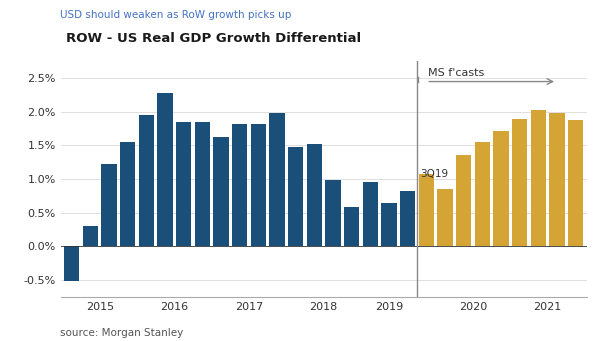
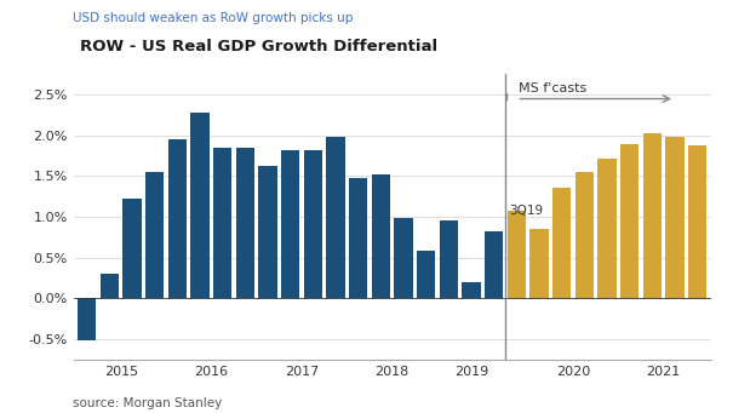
2019: 0.65% -> 0.20%
